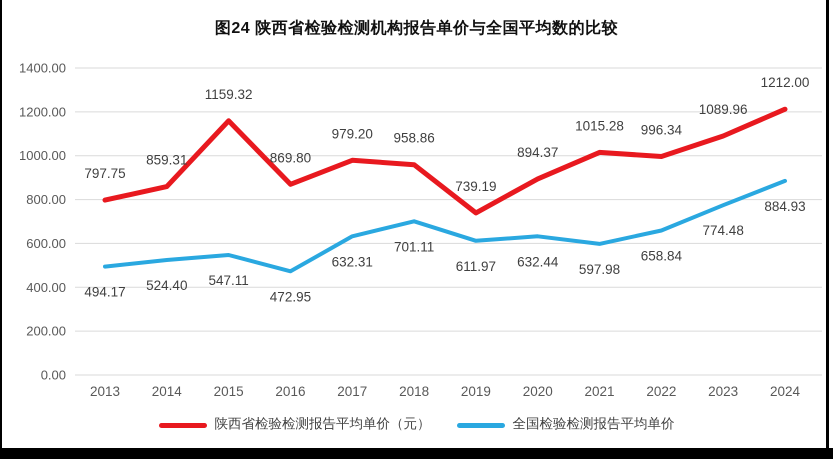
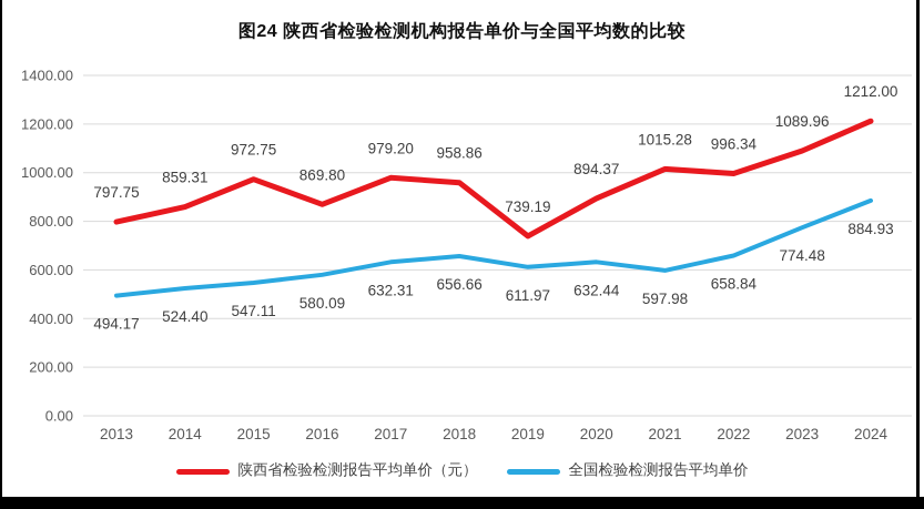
陕西省检验检测报告平均单价（元）/2015: 1159.32 -> 972.75
全国检验检测报告平均单价/2016: 472.95 -> 580.09
全国检验检测报告平均单价/2018: 701.11 -> 656.66
